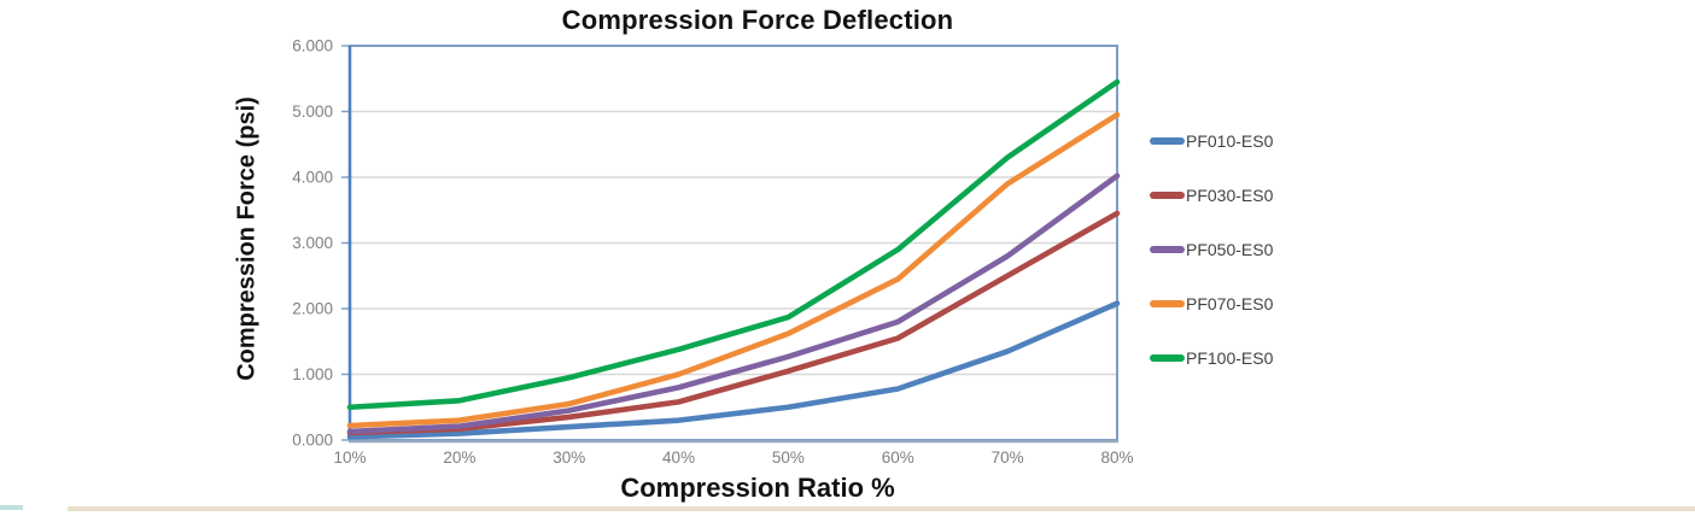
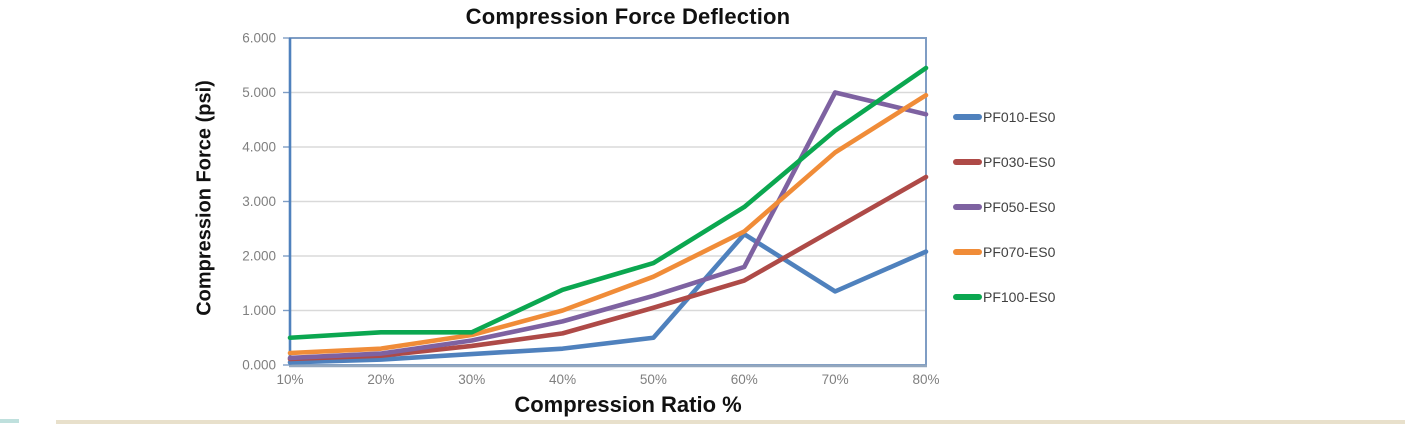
PF100-ES0/30%: 0.9 -> 0.6
PF010-ES0/60%: 0.8 -> 2.4
PF050-ES0/70%: 2.8 -> 5.0
PF050-ES0/80%: 4.0 -> 4.6
